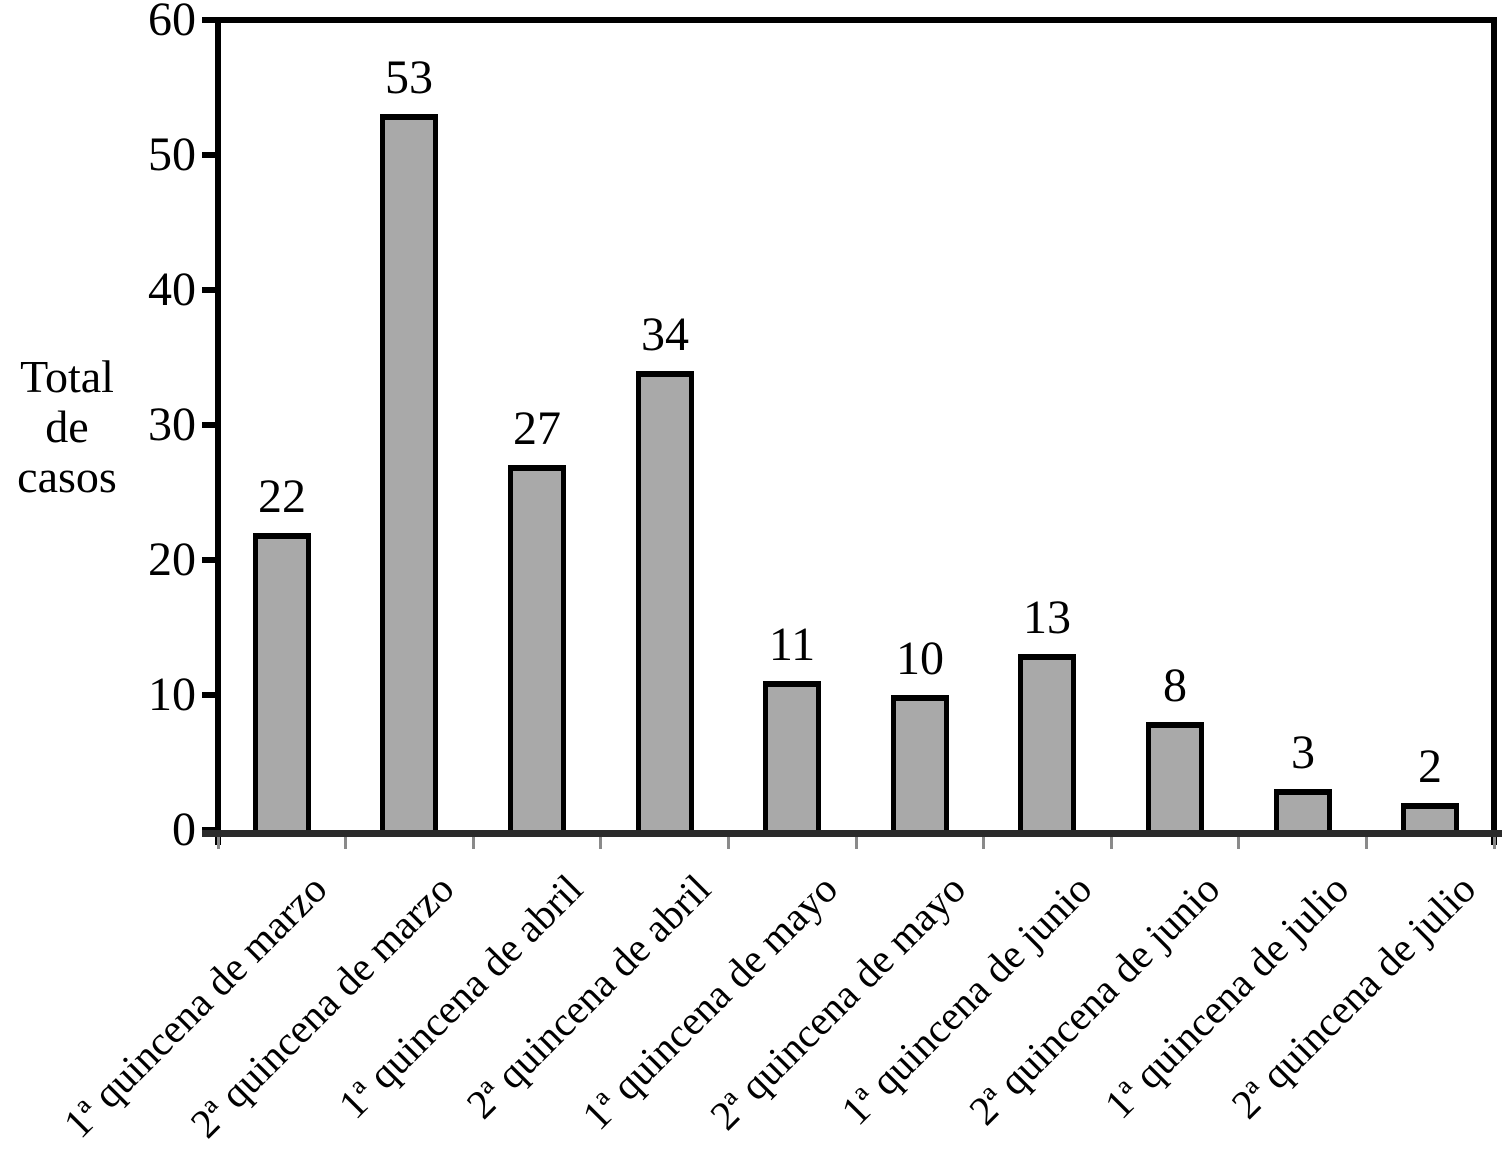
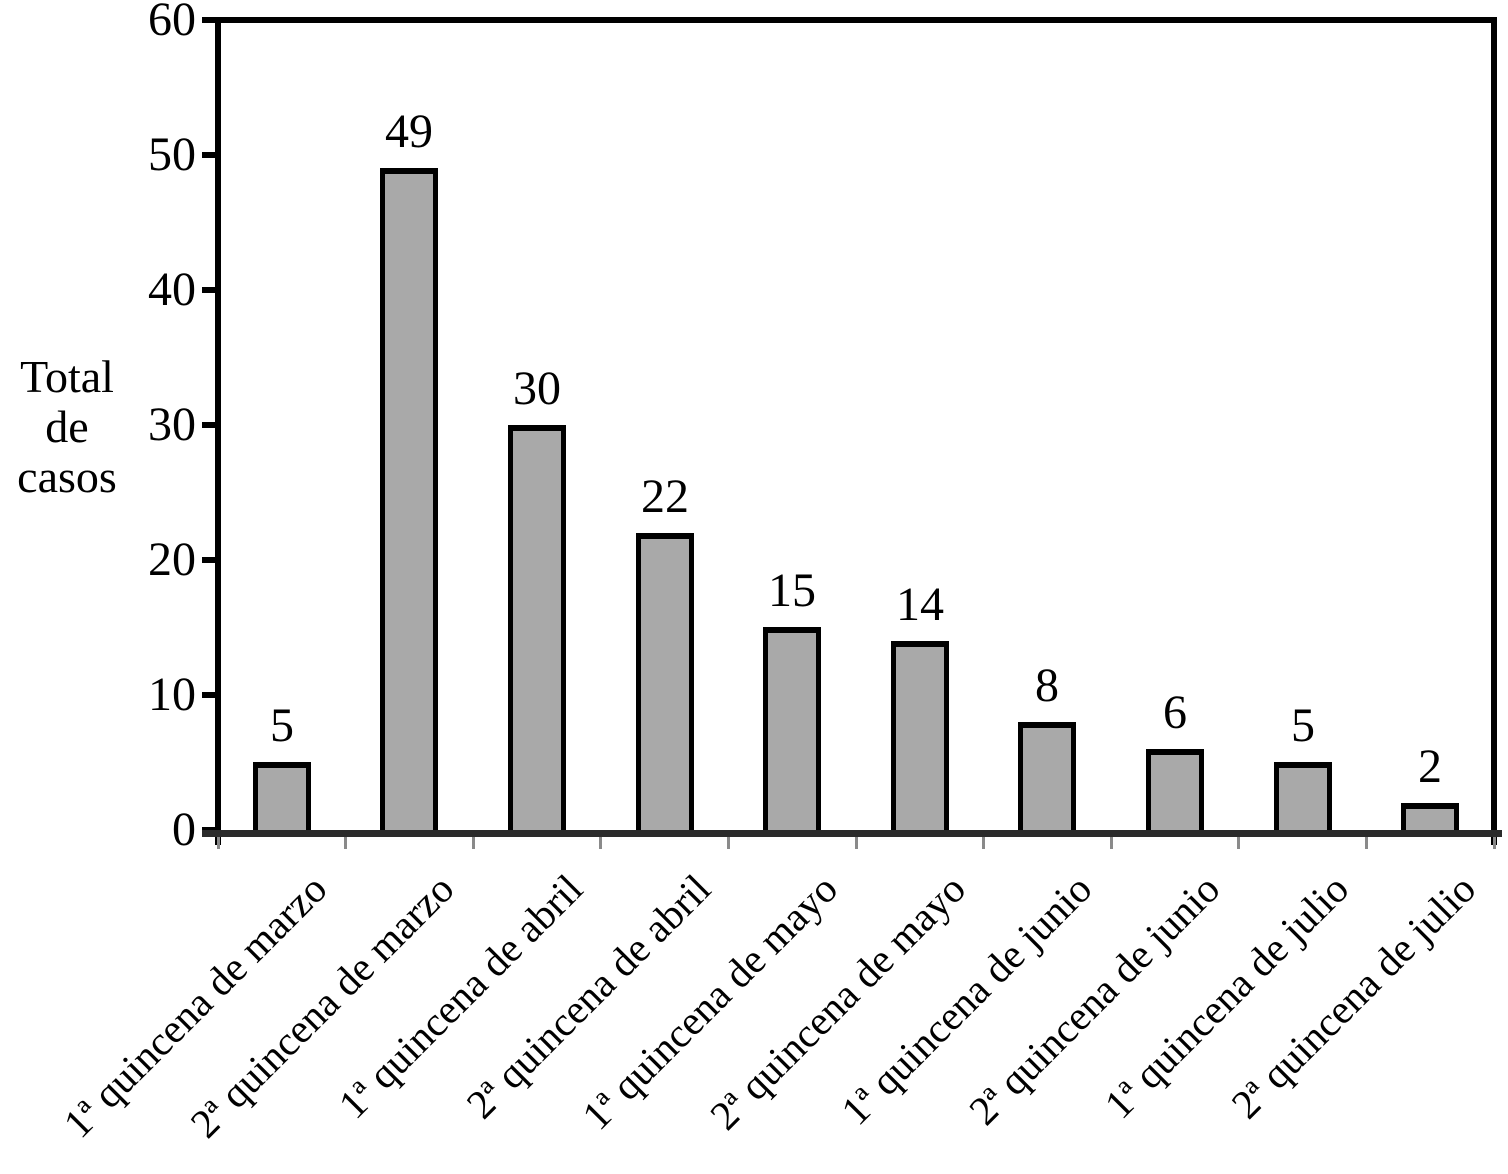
1ª quincena de marzo: 22 -> 5
2ª quincena de marzo: 53 -> 49
1ª quincena de abril: 27 -> 30
2ª quincena de abril: 34 -> 22
1ª quincena de mayo: 11 -> 15
2ª quincena de mayo: 10 -> 14
1ª quincena de junio: 13 -> 8
2ª quincena de junio: 8 -> 6
1ª quincena de julio: 3 -> 5
